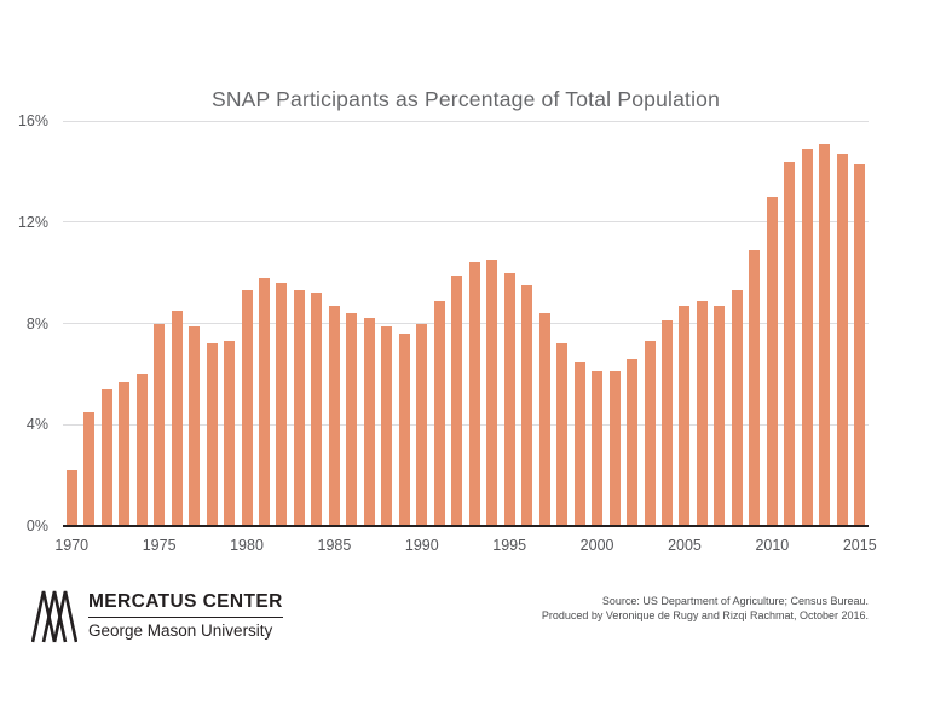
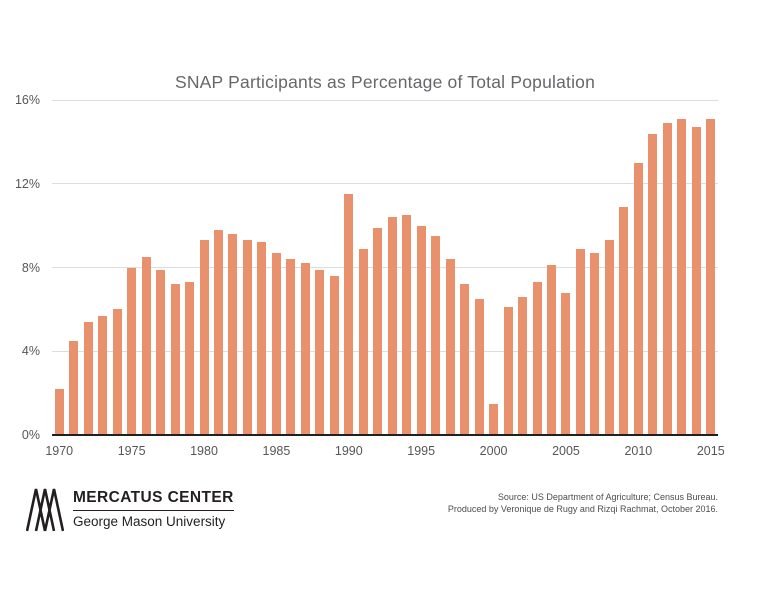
1990: 8.0% -> 11.5%
2000: 6.1% -> 1.5%
2005: 8.7% -> 6.8%
2015: 14.3% -> 15.1%
